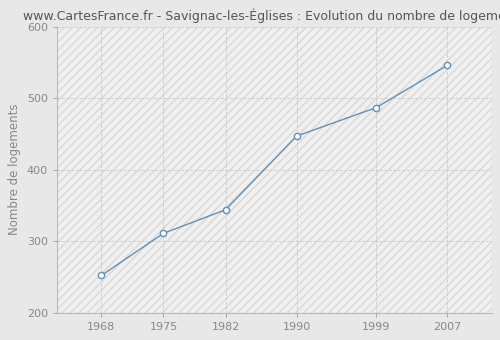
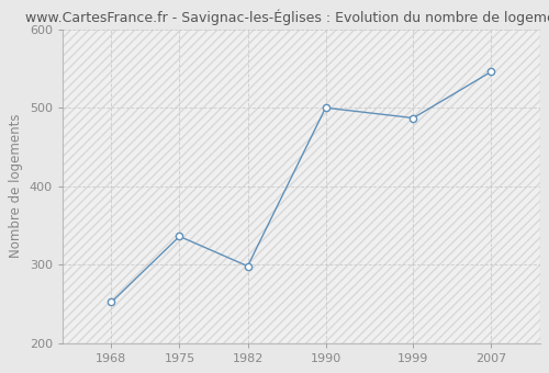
1975: 311 -> 336
1982: 344 -> 298
1990: 447 -> 500
